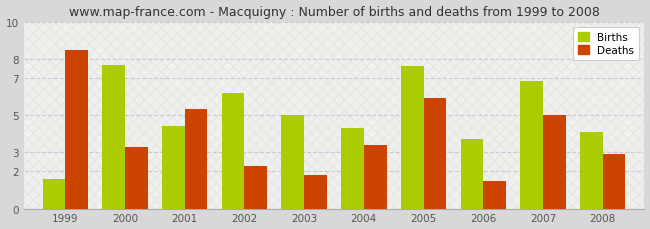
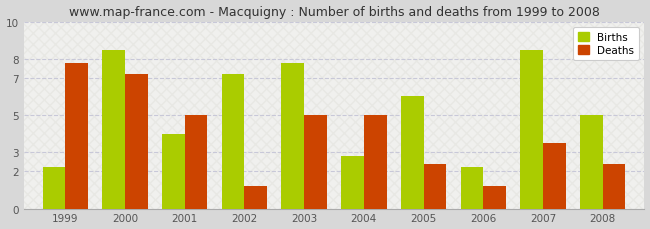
Births/1999: 1.6 -> 2.2
Deaths/1999: 8.5 -> 7.8
Births/2000: 7.7 -> 8.5
Deaths/2000: 3.3 -> 7.2
Births/2001: 4.4 -> 4.0
Deaths/2001: 5.3 -> 5.0
Births/2002: 6.2 -> 7.2
Deaths/2002: 2.3 -> 1.2
Births/2003: 5.0 -> 7.8
Deaths/2003: 1.8 -> 5.0
Births/2004: 4.3 -> 2.8
Deaths/2004: 3.4 -> 5.0
Births/2005: 7.6 -> 6.0
Deaths/2005: 5.9 -> 2.4
Births/2006: 3.7 -> 2.2
Deaths/2006: 1.5 -> 1.2
Births/2007: 6.8 -> 8.5
Deaths/2007: 5.0 -> 3.5
Births/2008: 4.1 -> 5.0
Deaths/2008: 2.9 -> 2.4
